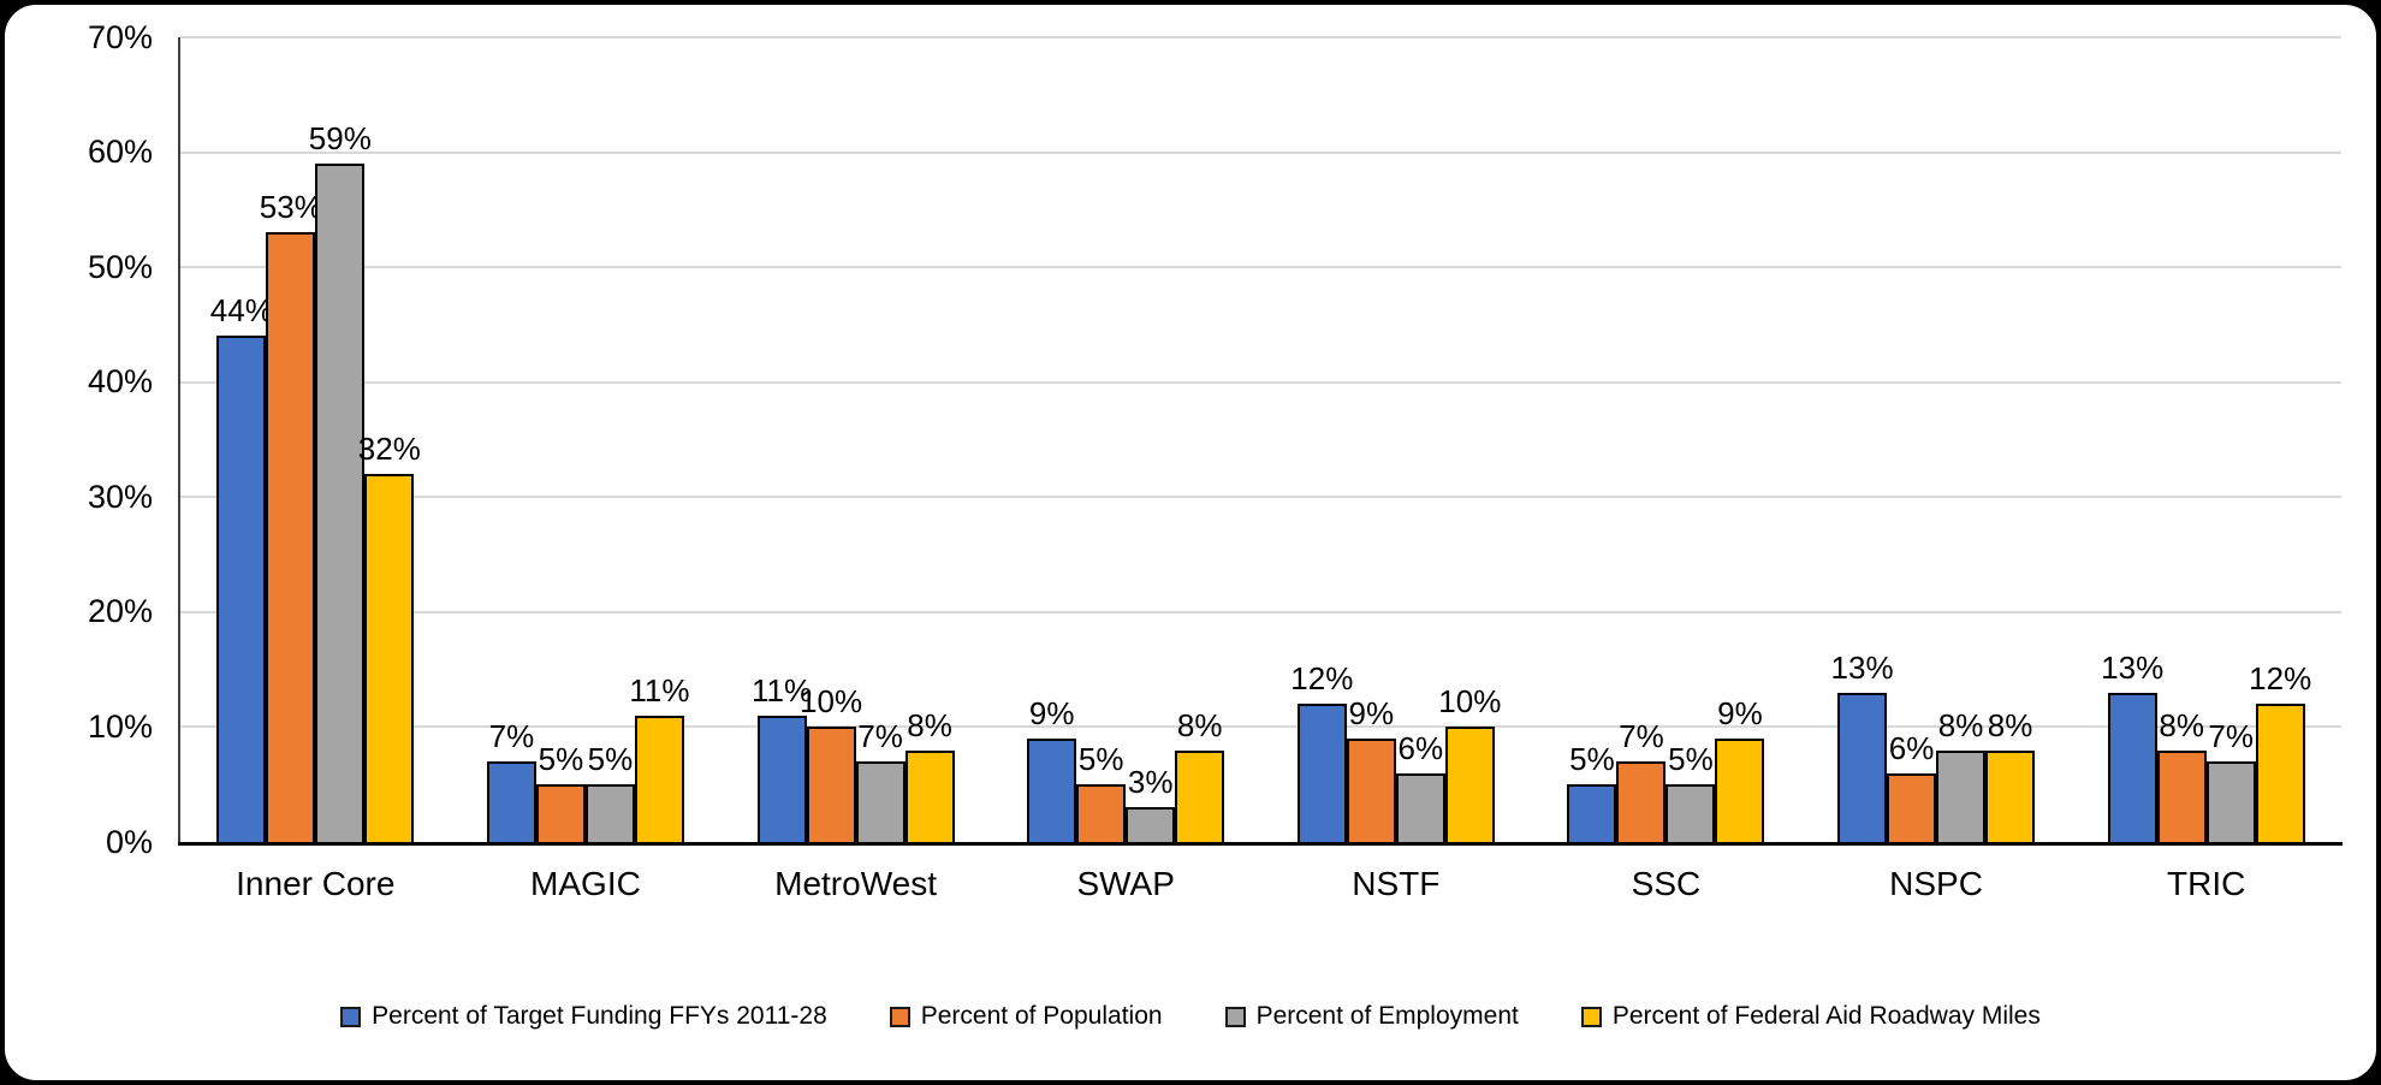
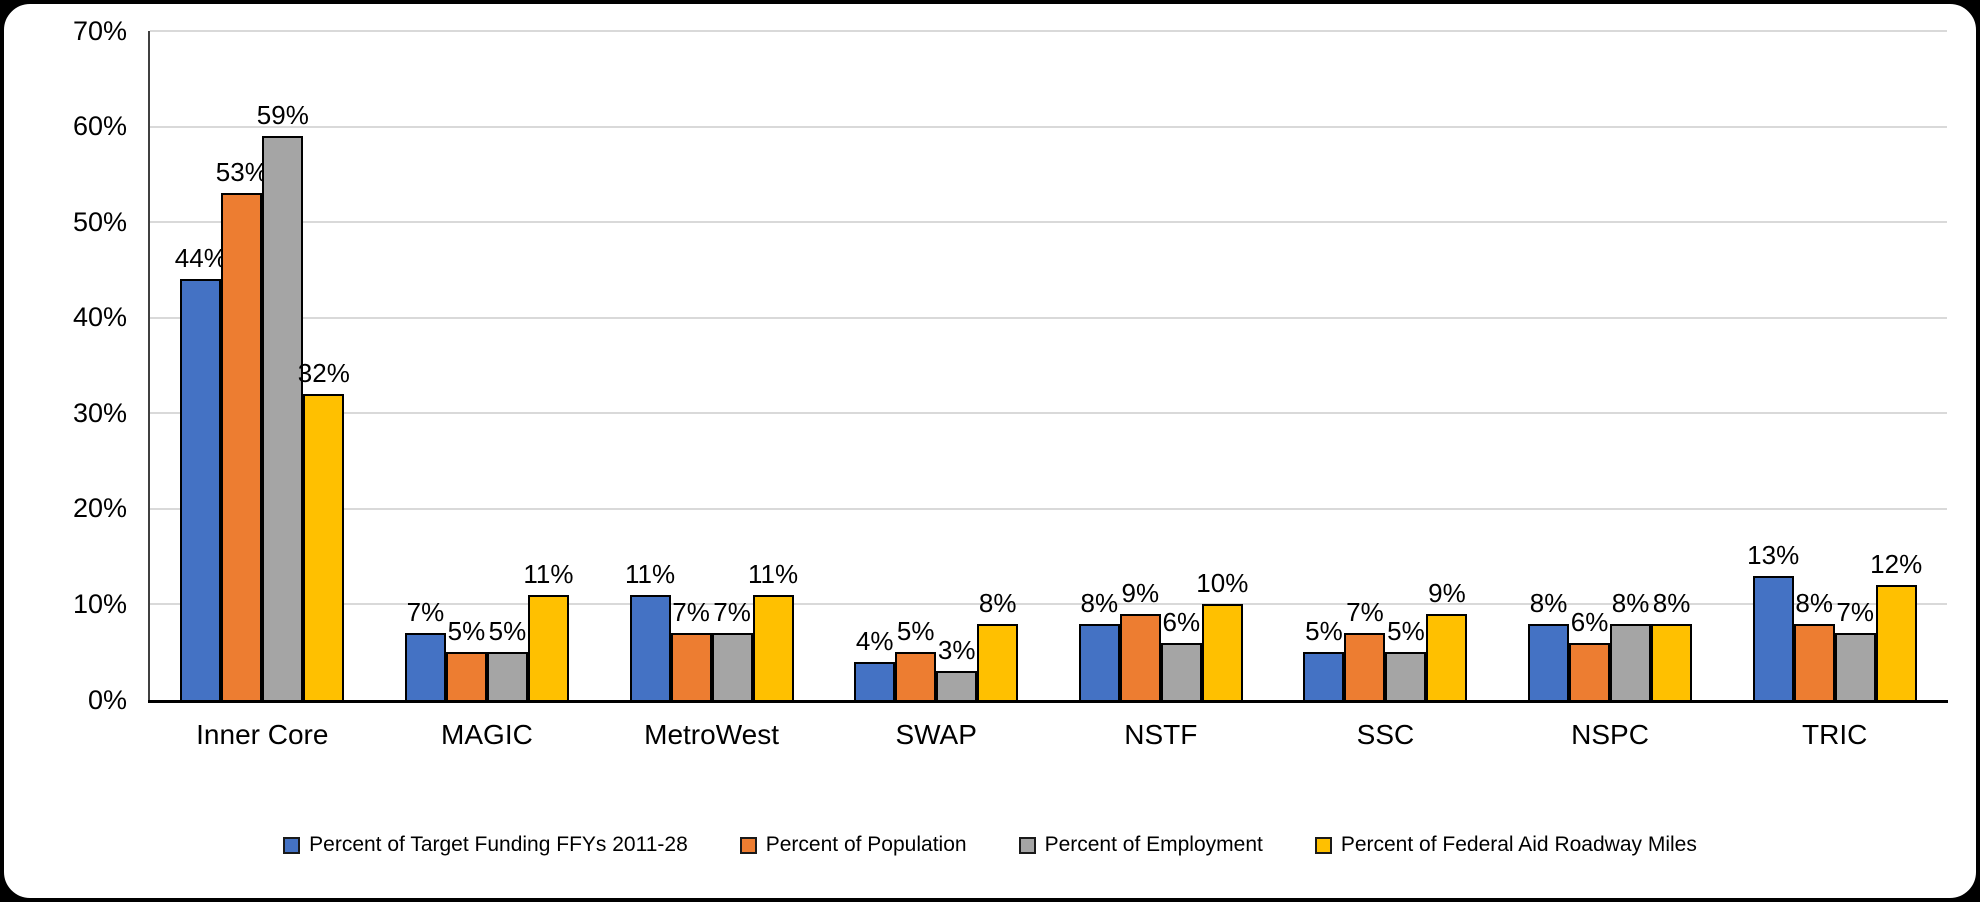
Percent of Population/MetroWest: 10% -> 7%
Percent of Federal Aid Roadway Miles/MetroWest: 8% -> 11%
Percent of Target Funding FFYs 2011-28/SWAP: 9% -> 4%
Percent of Target Funding FFYs 2011-28/NSTF: 12% -> 8%
Percent of Target Funding FFYs 2011-28/NSPC: 13% -> 8%
